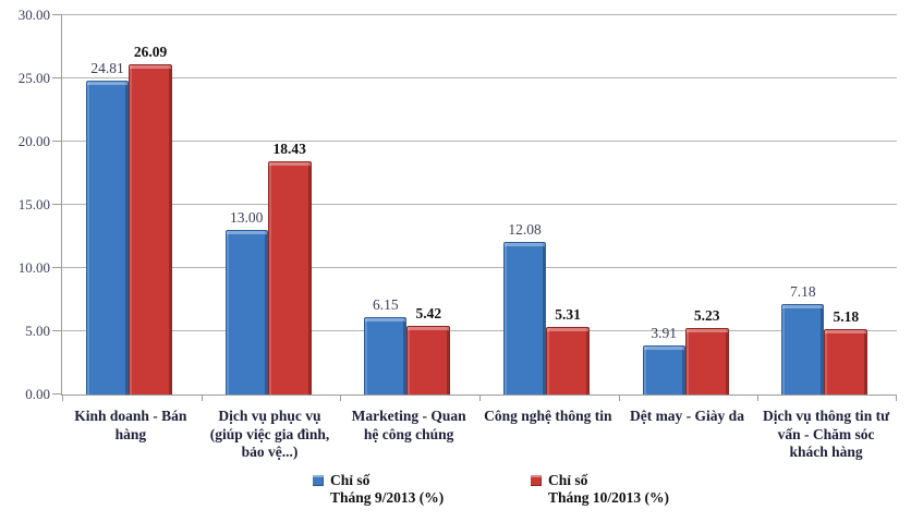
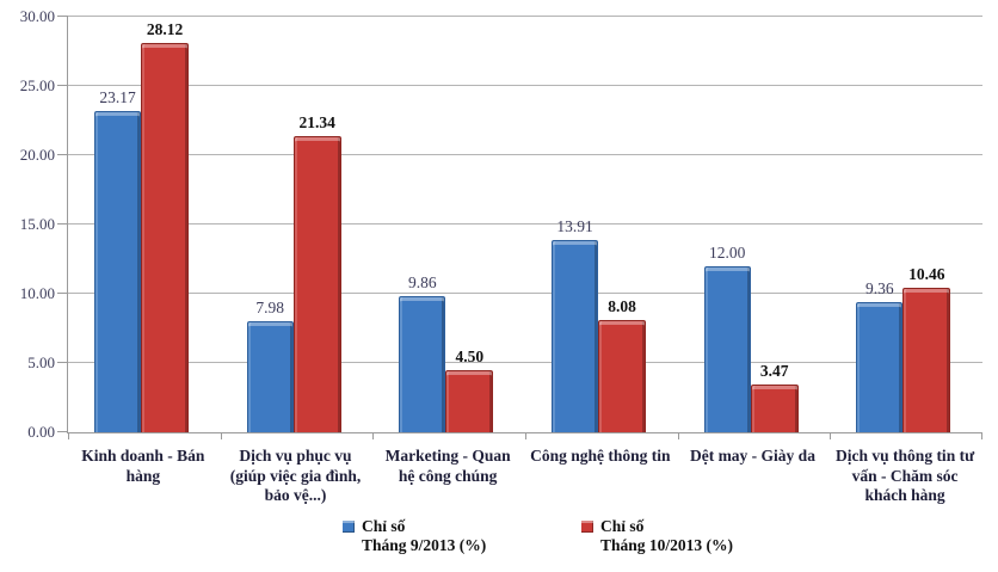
Chỉ số Tháng 9/2013 (%)/Kinh doanh - Bán hàng: 24.81 -> 23.17
Chỉ số Tháng 10/2013 (%)/Kinh doanh - Bán hàng: 26.09 -> 28.12
Chỉ số Tháng 9/2013 (%)/Dịch vụ phục vụ (giúp việc gia đình, bảo vệ...): 13.00 -> 7.98
Chỉ số Tháng 10/2013 (%)/Dịch vụ phục vụ (giúp việc gia đình, bảo vệ...): 18.43 -> 21.34
Chỉ số Tháng 9/2013 (%)/Marketing - Quan hệ công chúng: 6.15 -> 9.86
Chỉ số Tháng 10/2013 (%)/Marketing - Quan hệ công chúng: 5.42 -> 4.50
Chỉ số Tháng 9/2013 (%)/Công nghệ thông tin: 12.08 -> 13.91
Chỉ số Tháng 10/2013 (%)/Công nghệ thông tin: 5.31 -> 8.08
Chỉ số Tháng 9/2013 (%)/Dệt may - Giày da: 3.91 -> 12.00
Chỉ số Tháng 10/2013 (%)/Dệt may - Giày da: 5.23 -> 3.47
Chỉ số Tháng 9/2013 (%)/Dịch vụ thông tin tư vấn - Chăm sóc khách hàng: 7.18 -> 9.36
Chỉ số Tháng 10/2013 (%)/Dịch vụ thông tin tư vấn - Chăm sóc khách hàng: 5.18 -> 10.46
